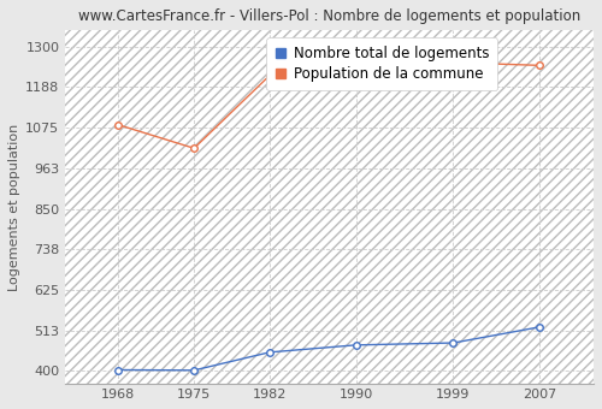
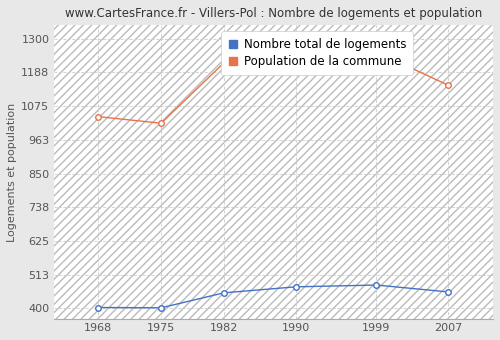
Population de la commune/1968: 1083 -> 1040
Nombre total de logements/2007: 522 -> 455
Population de la commune/2007: 1248 -> 1145
